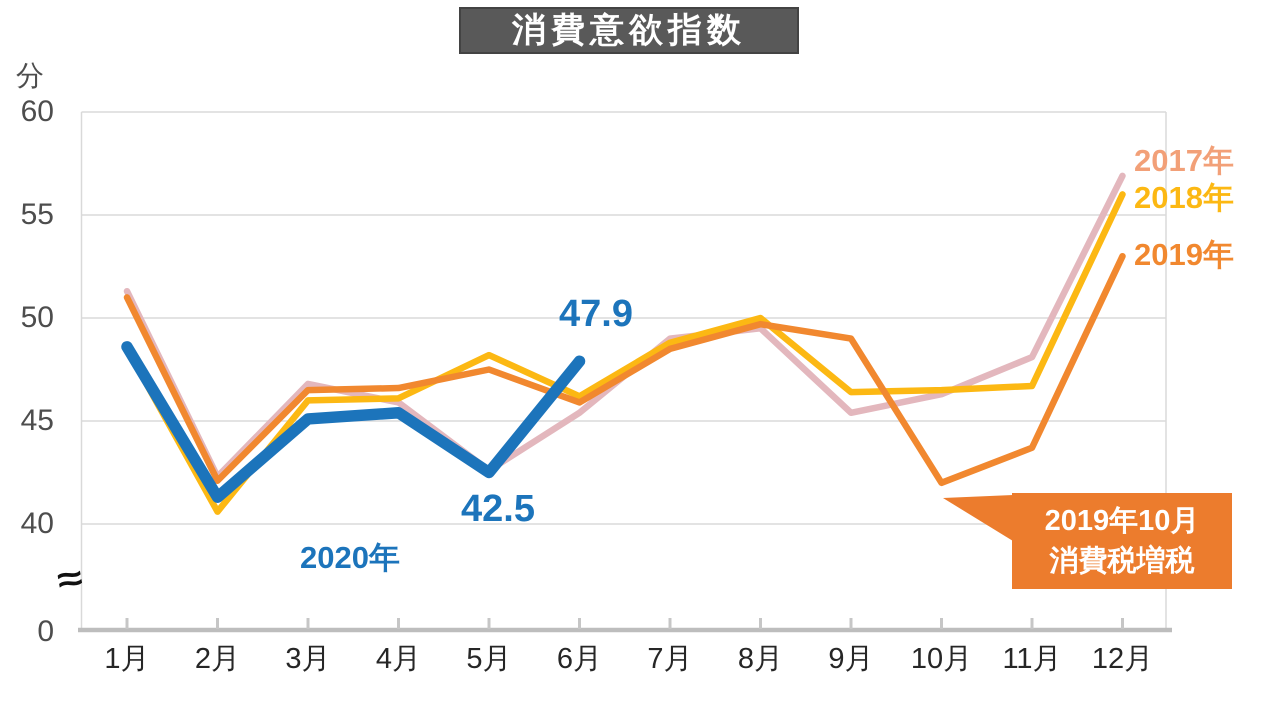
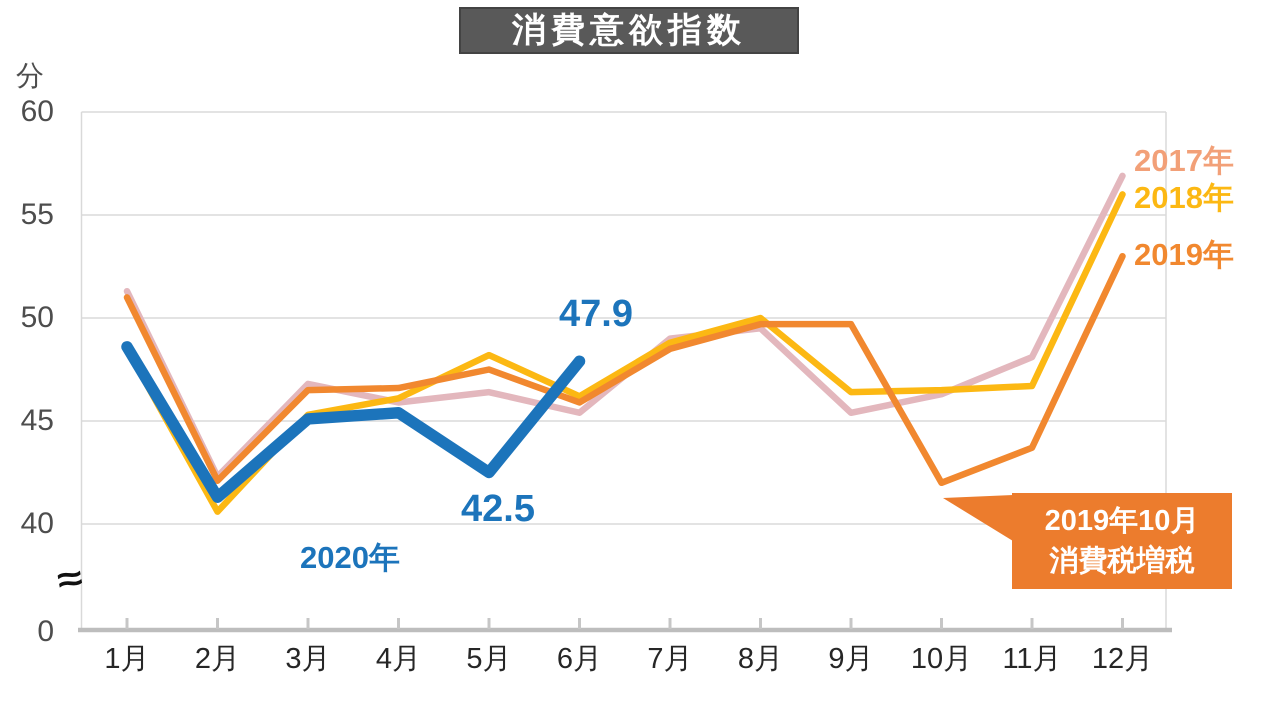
2018年/3月: 46.0 -> 45.3
2017年/5月: 42.6 -> 46.4
2019年/9月: 49.0 -> 49.7
